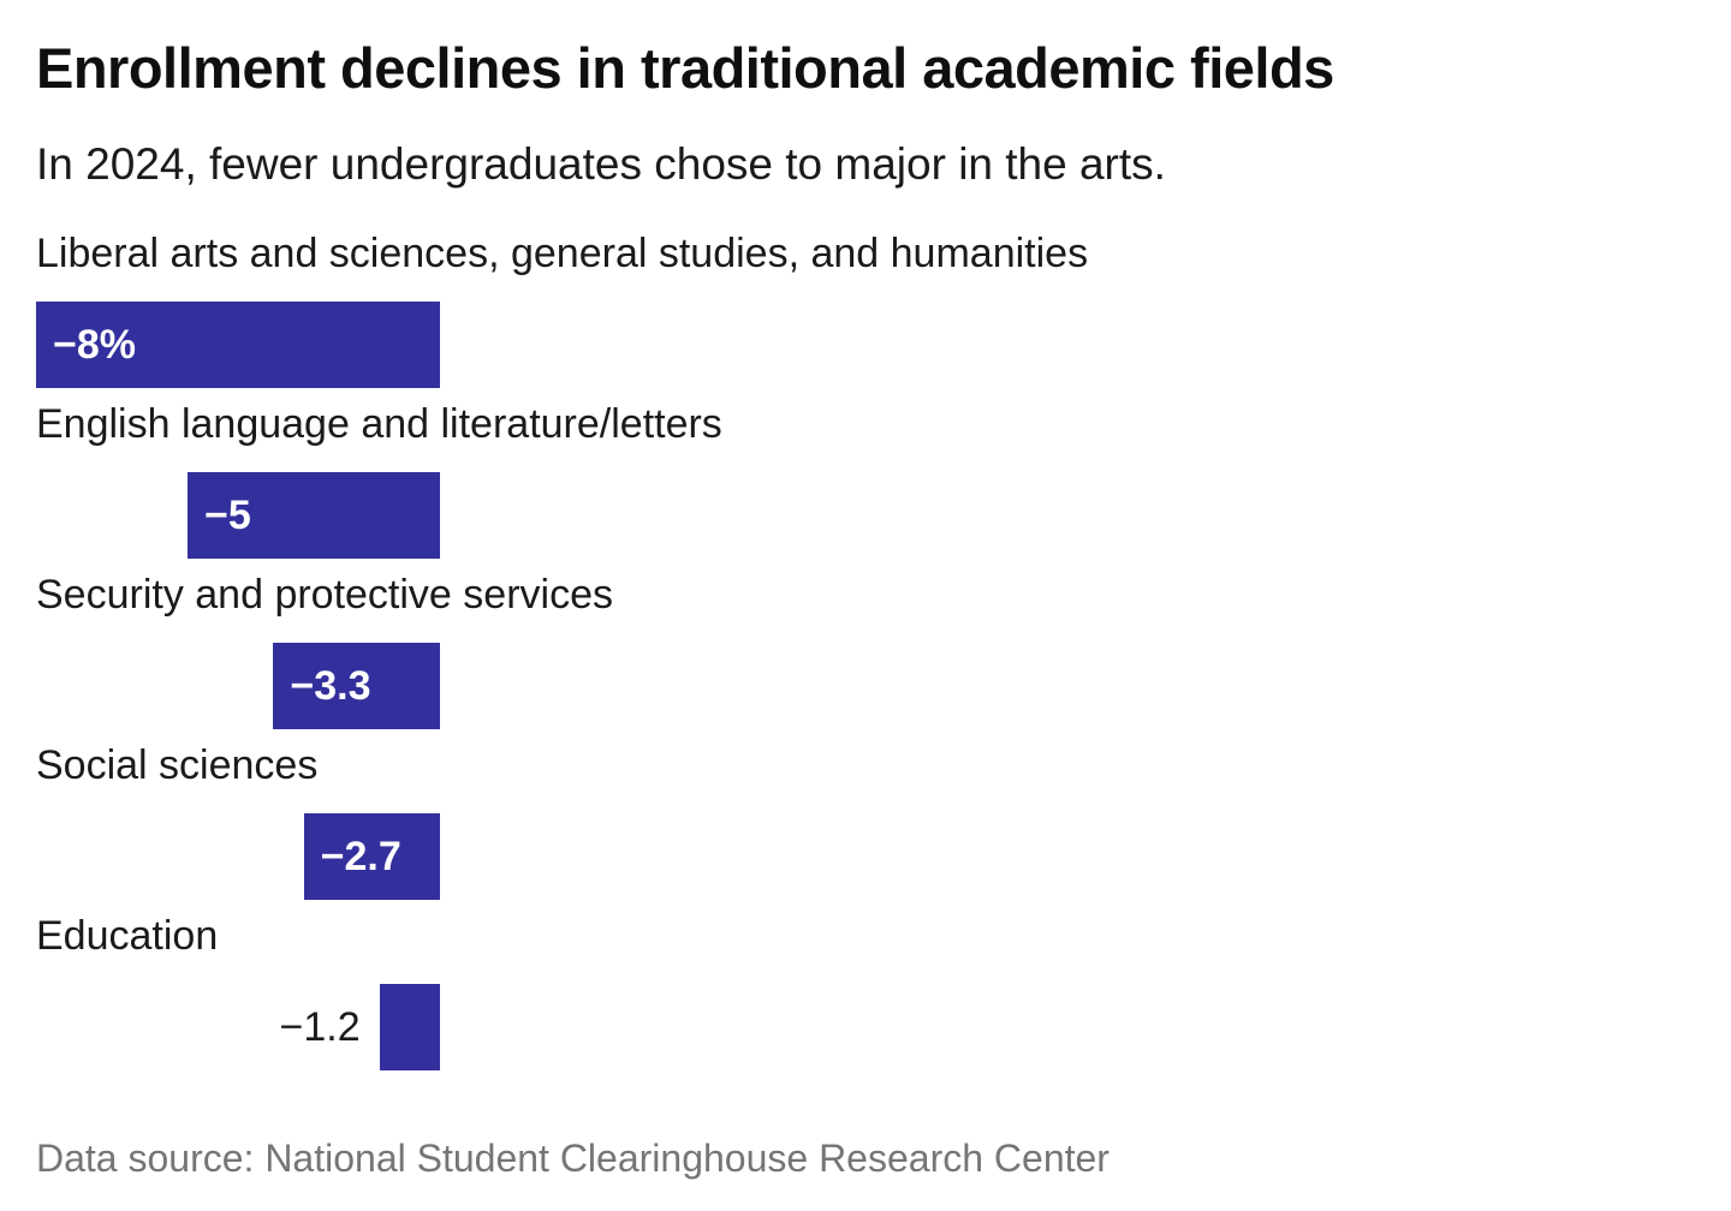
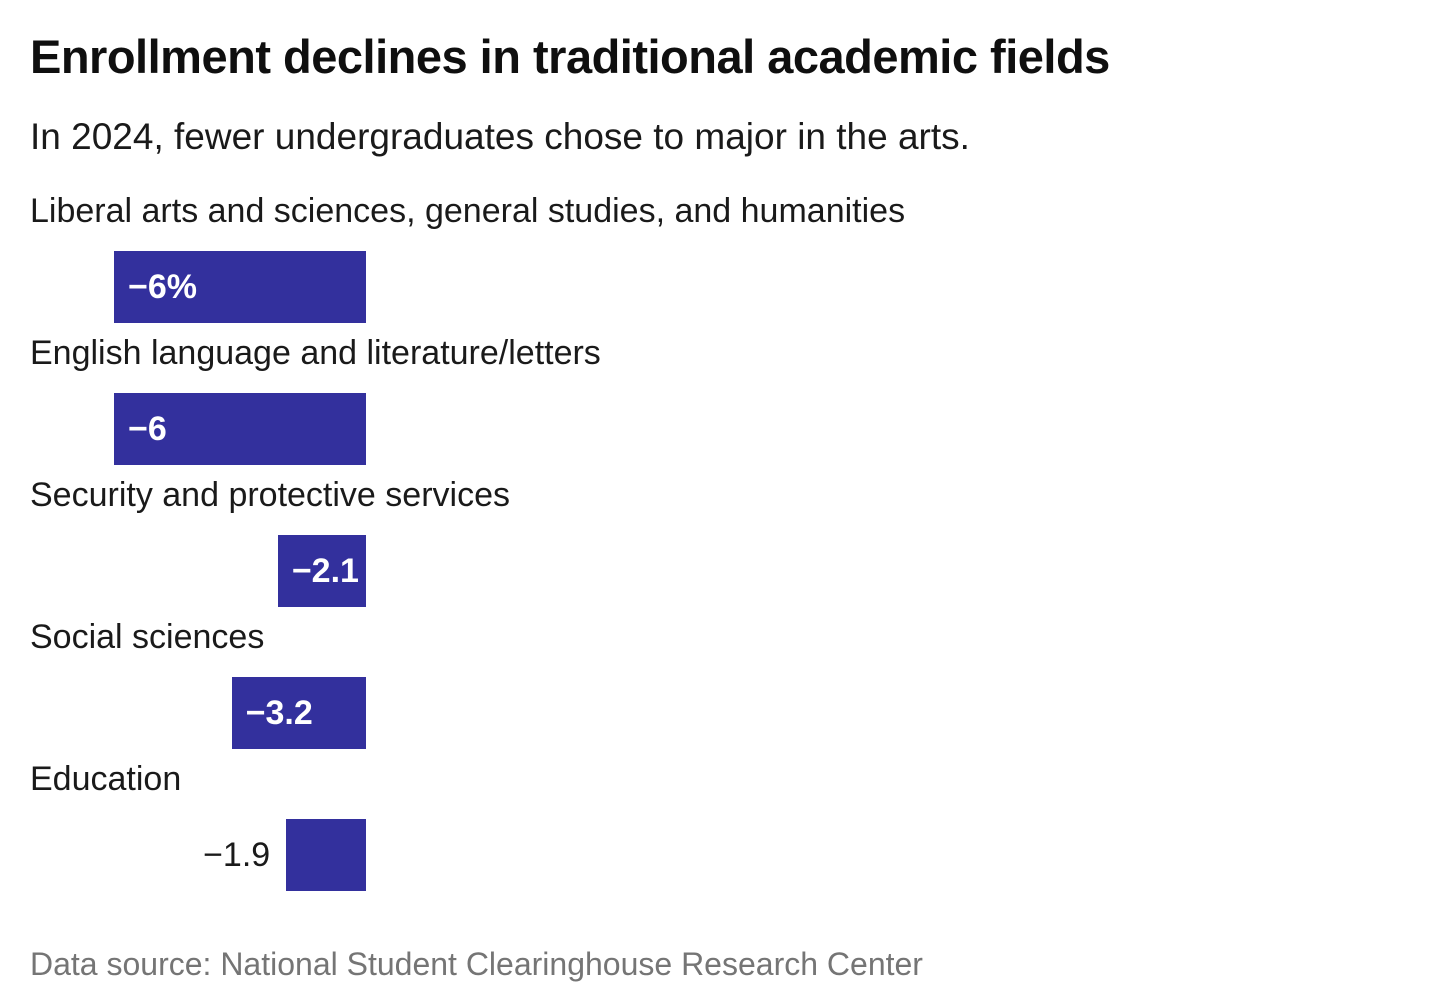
Liberal arts and sciences, general studies, and humanities: −8% -> −6%
English language and literature/letters: −5 -> −6
Security and protective services: −3.3 -> −2.1
Social sciences: −2.7 -> −3.2
Education: −1.2 -> −1.9
